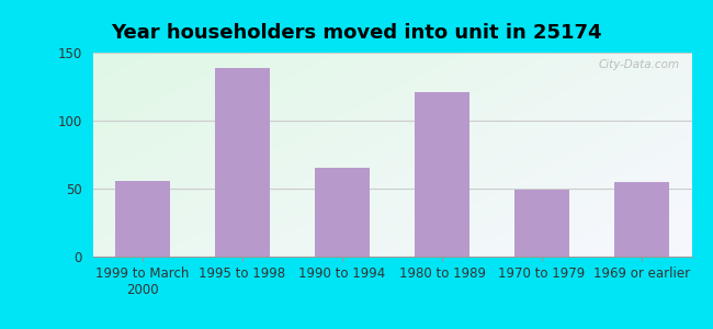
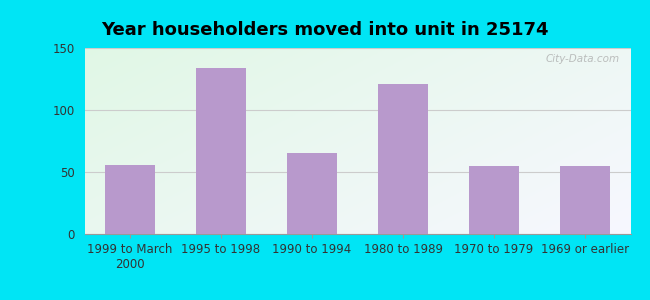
1995 to 1998: 139 -> 134
1970 to 1979: 49 -> 55
